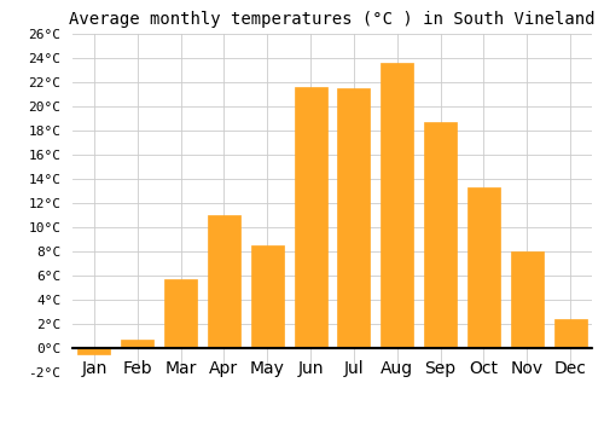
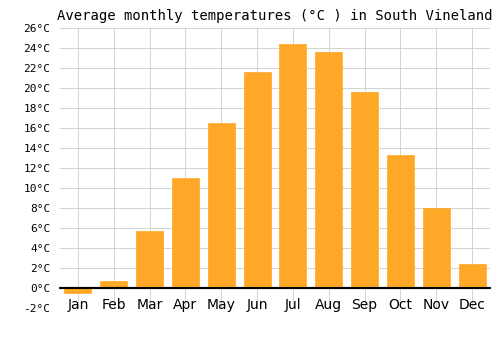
May: 8.5°C -> 16.5°C
Jul: 21.5°C -> 24.4°C
Sep: 18.7°C -> 19.6°C
